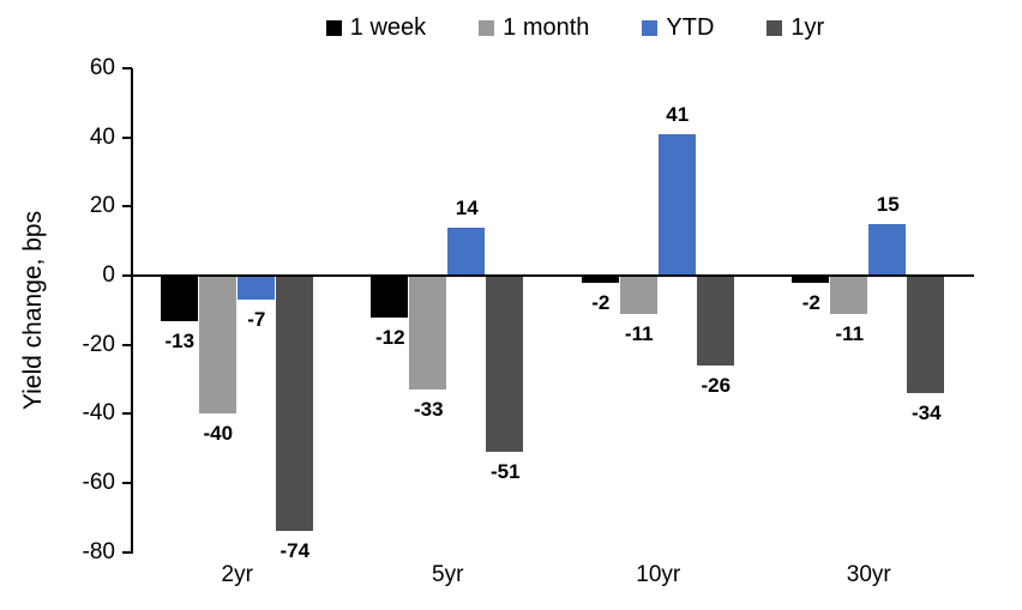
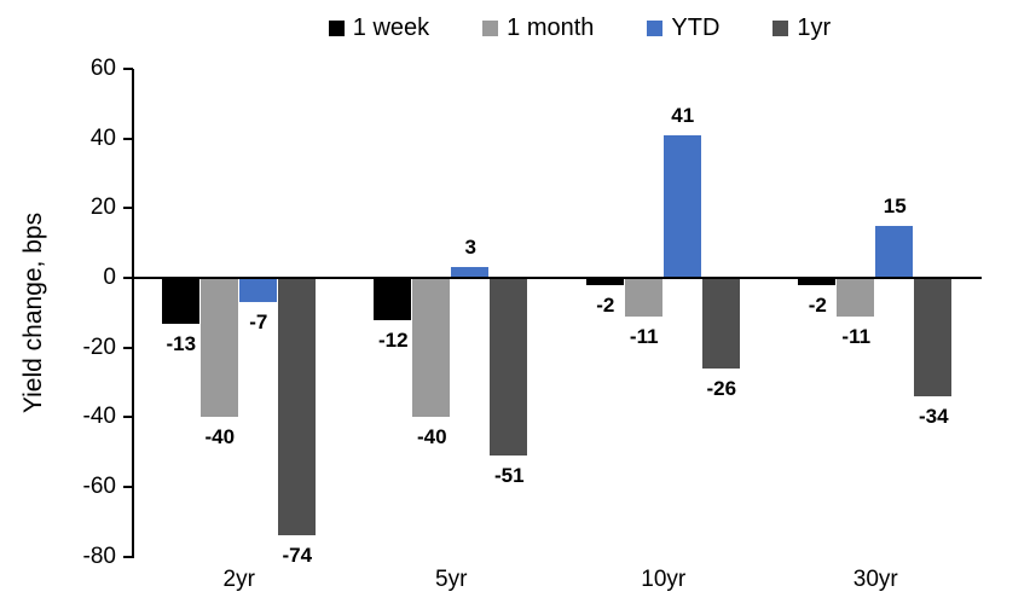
1 month/5yr: -33 -> -40
YTD/5yr: 14 -> 3
